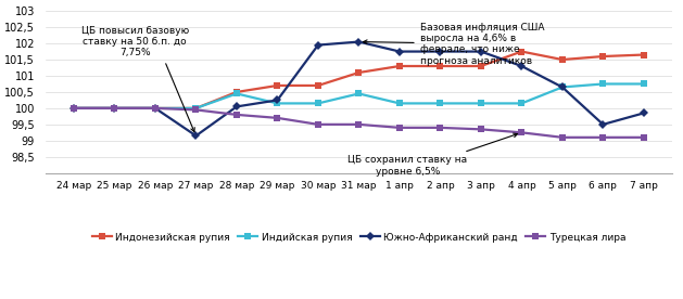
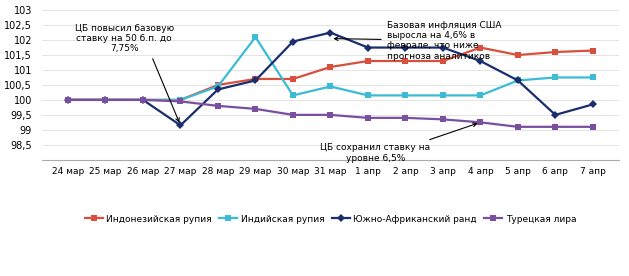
Южно-Африканский ранд/28 мар: 100,05 -> 100,35
Индийская рупия/29 мар: 100,15 -> 102,10
Южно-Африканский ранд/29 мар: 100,25 -> 100,65
Южно-Африканский ранд/31 мар: 102,05 -> 102,25
